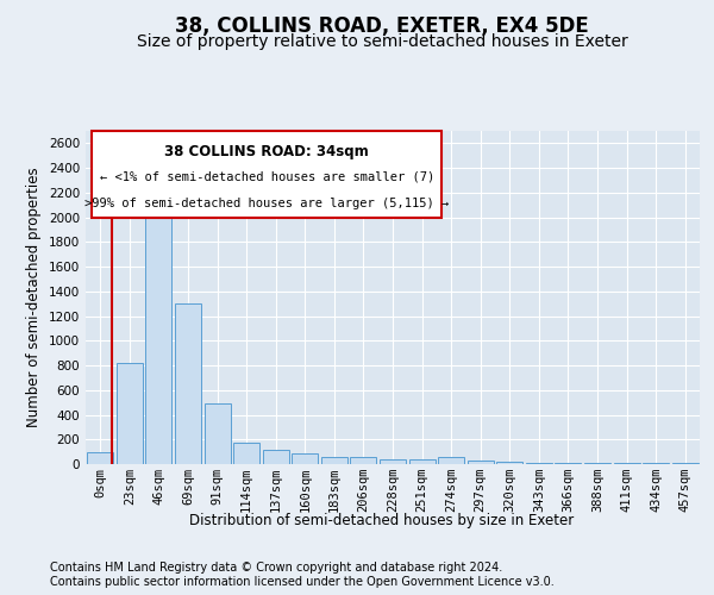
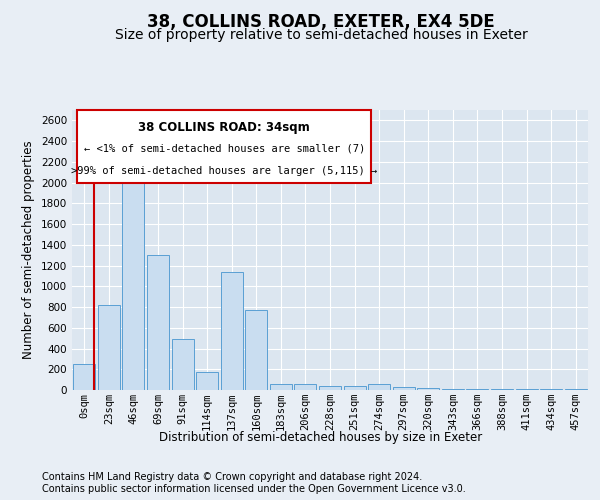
0sqm: 100 -> 250
137sqm: 120 -> 1140
160sqm: 90 -> 770
